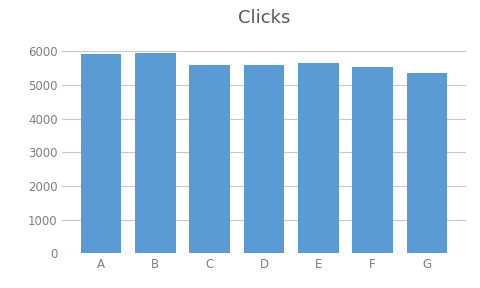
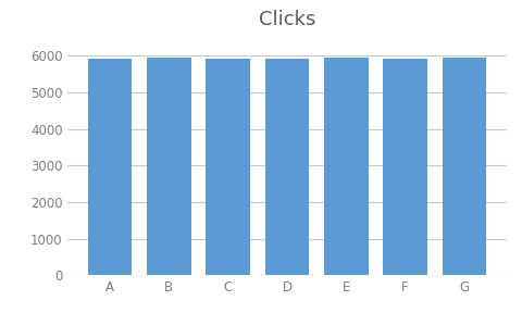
C: 5600 -> 5910
D: 5600 -> 5930
E: 5650 -> 5940
F: 5550 -> 5920
G: 5350 -> 5940
